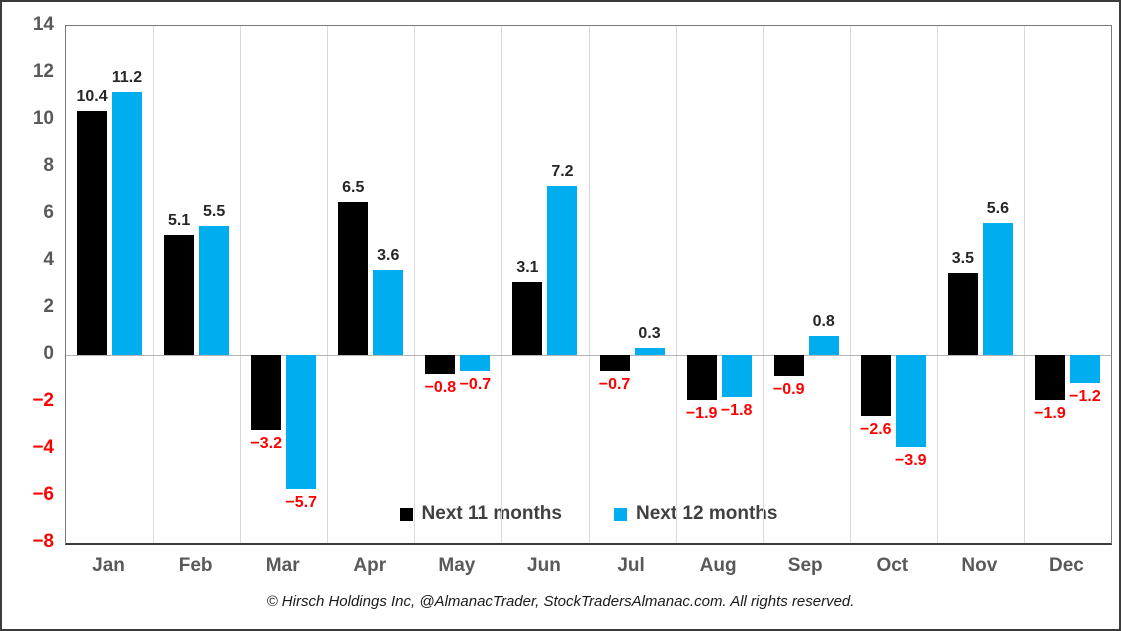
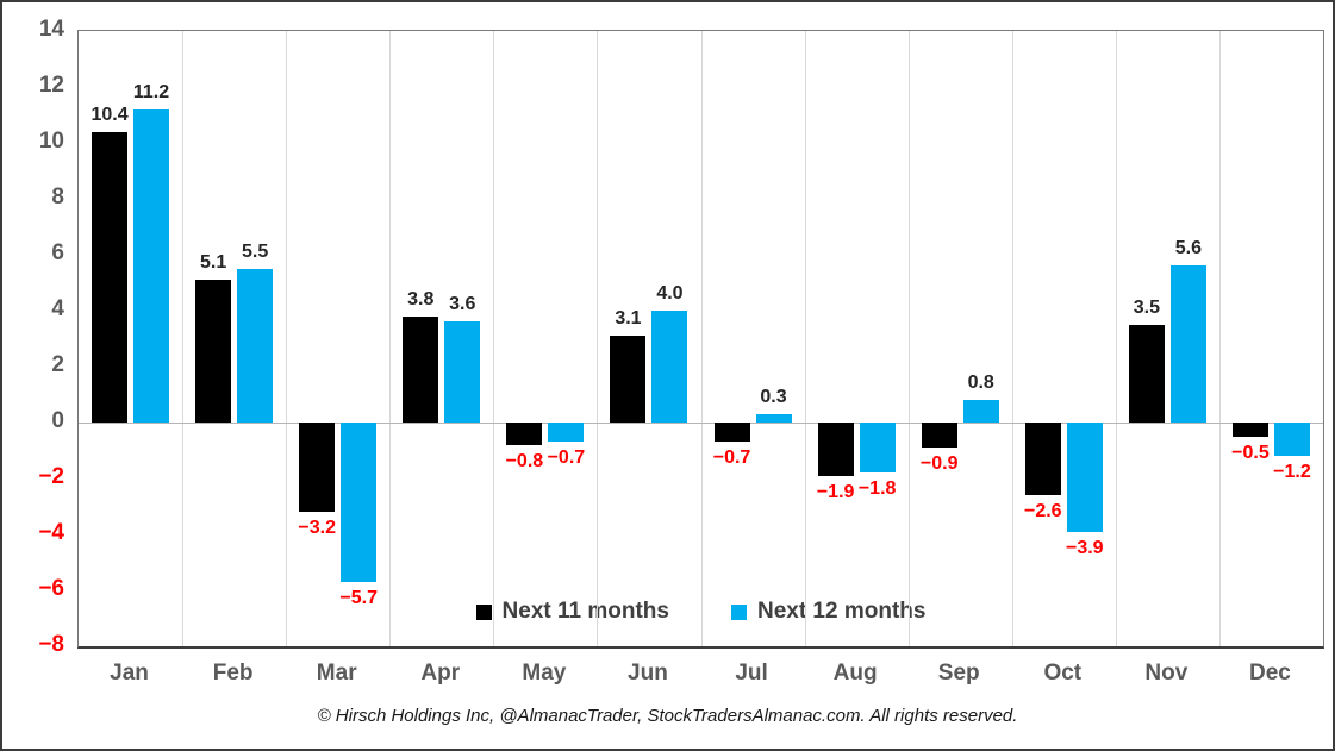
Next 11 months/Apr: 6.5 -> 3.8
Next 12 months/Jun: 7.2 -> 4.0
Next 11 months/Dec: −1.9 -> −0.5
